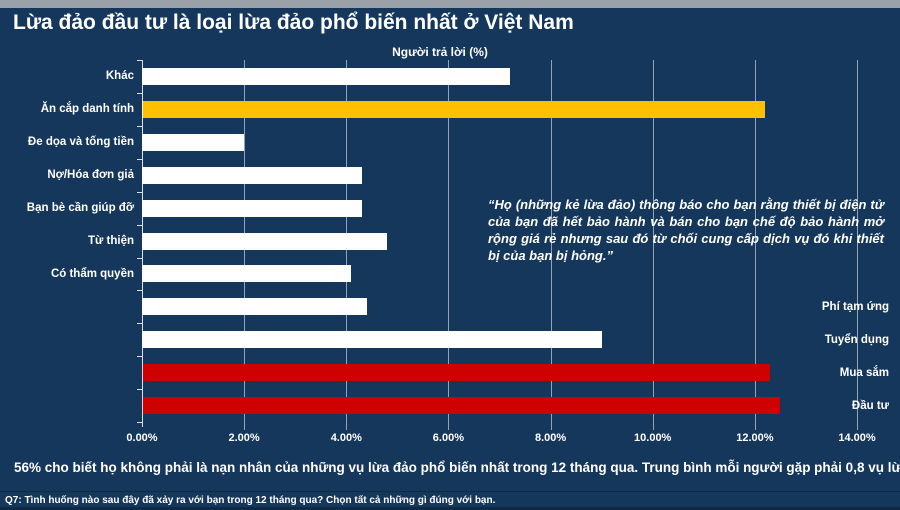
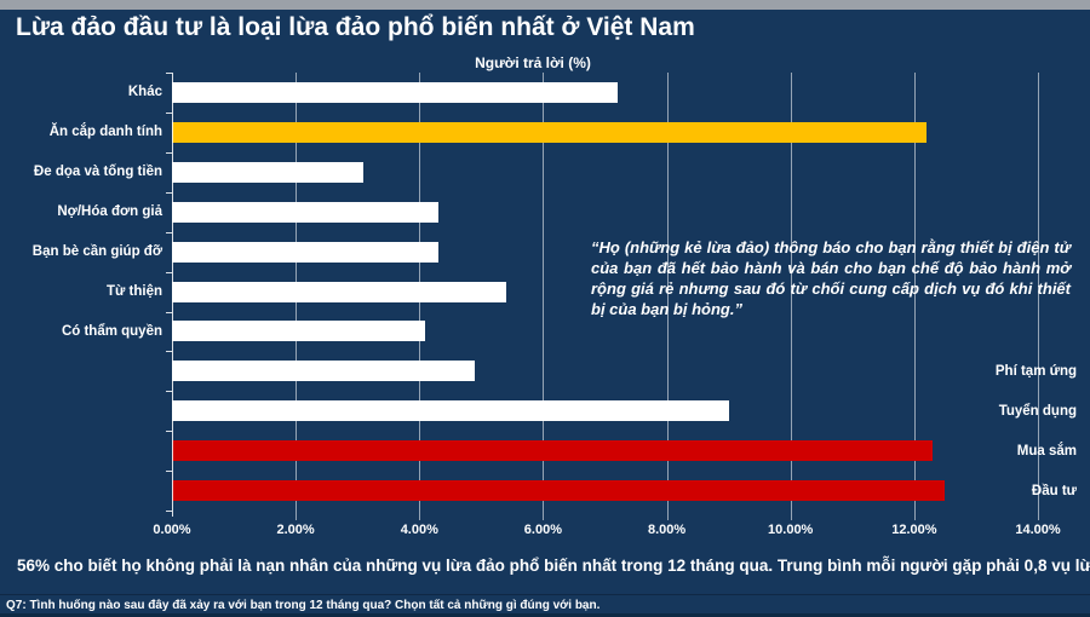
Đe dọa và tống tiền: 2.0% -> 3.1%
Từ thiện: 4.8% -> 5.4%
Phí tạm ứng: 4.4% -> 4.9%
